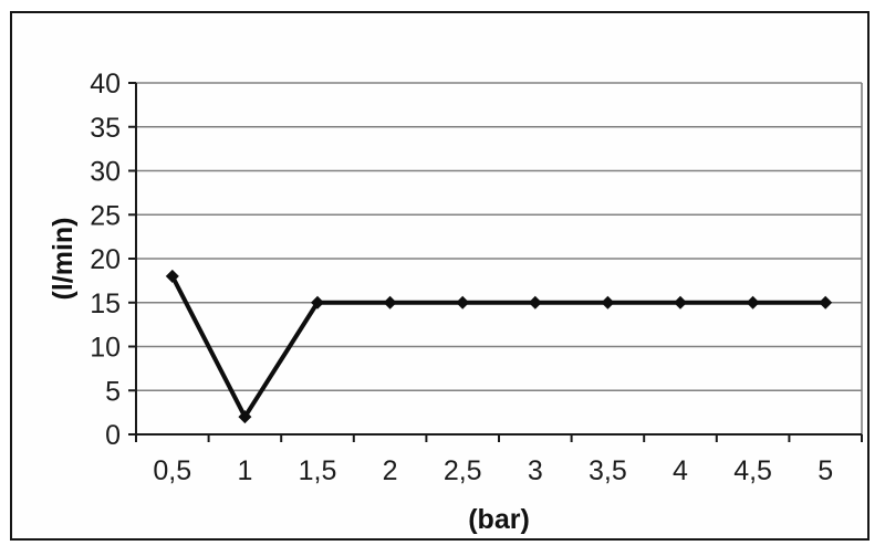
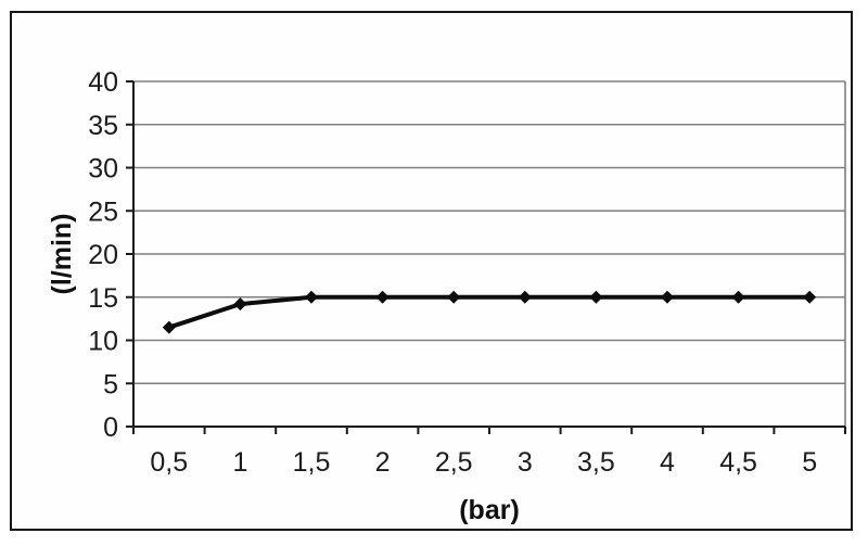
0,5: 18 -> 12
1: 2 -> 14
